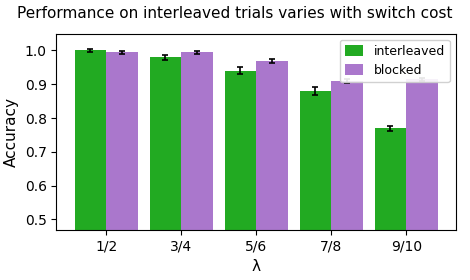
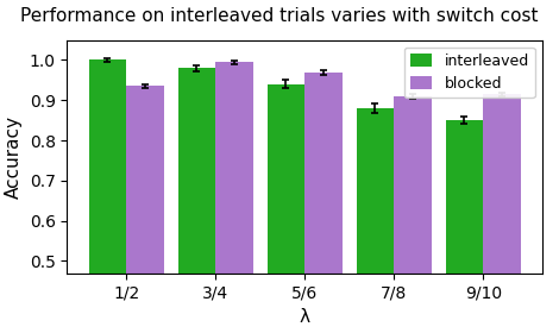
blocked/1/2: 0.995 -> 0.935
interleaved/9/10: 0.77 -> 0.85
